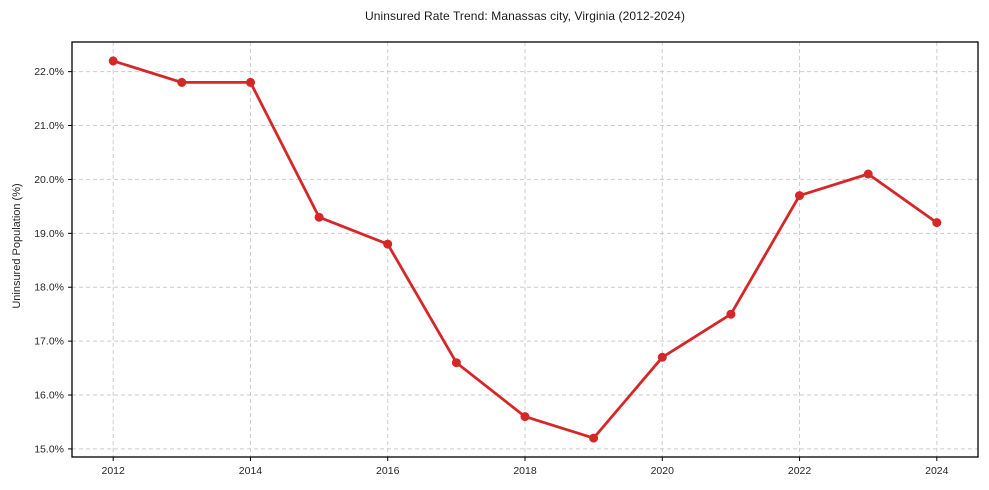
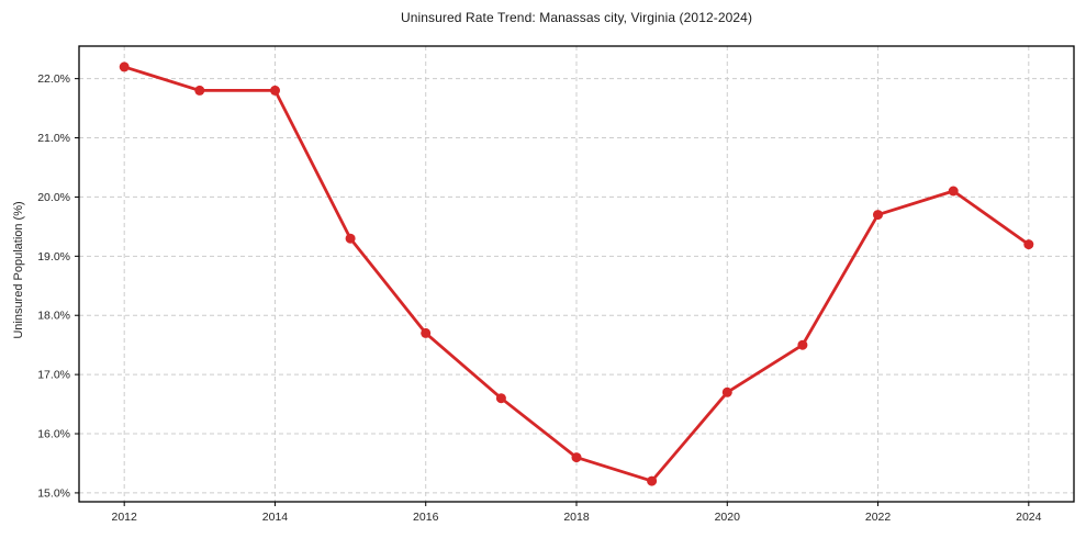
2016: 18.8% -> 17.7%
